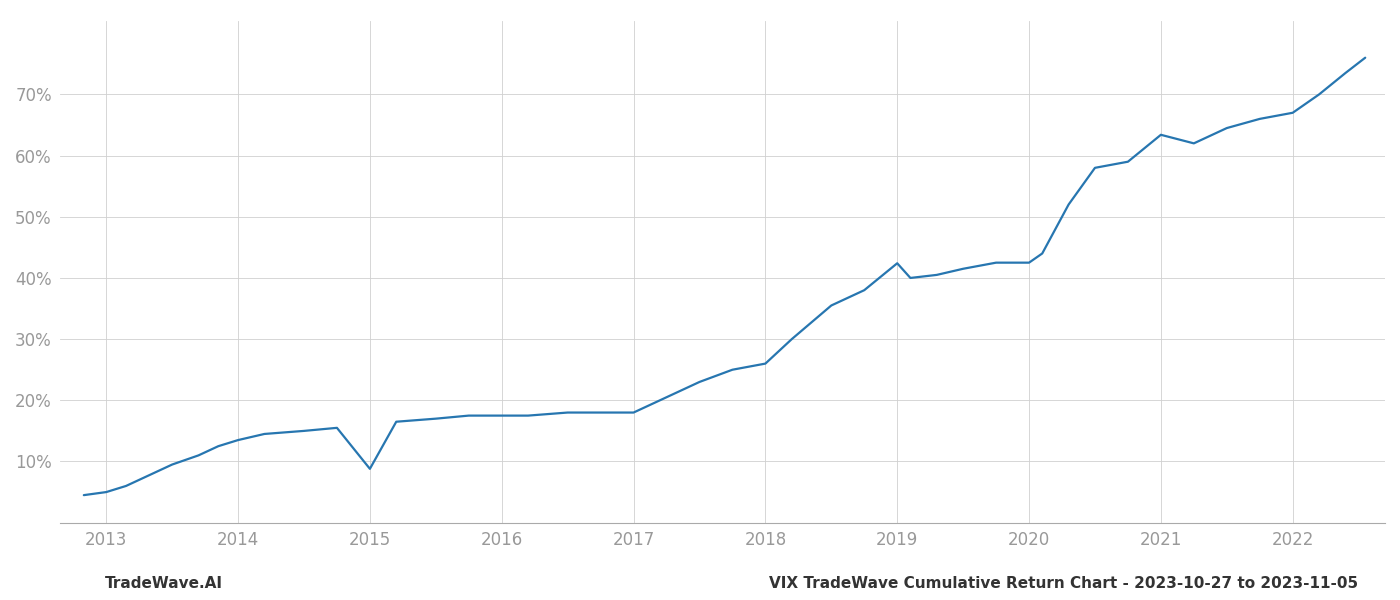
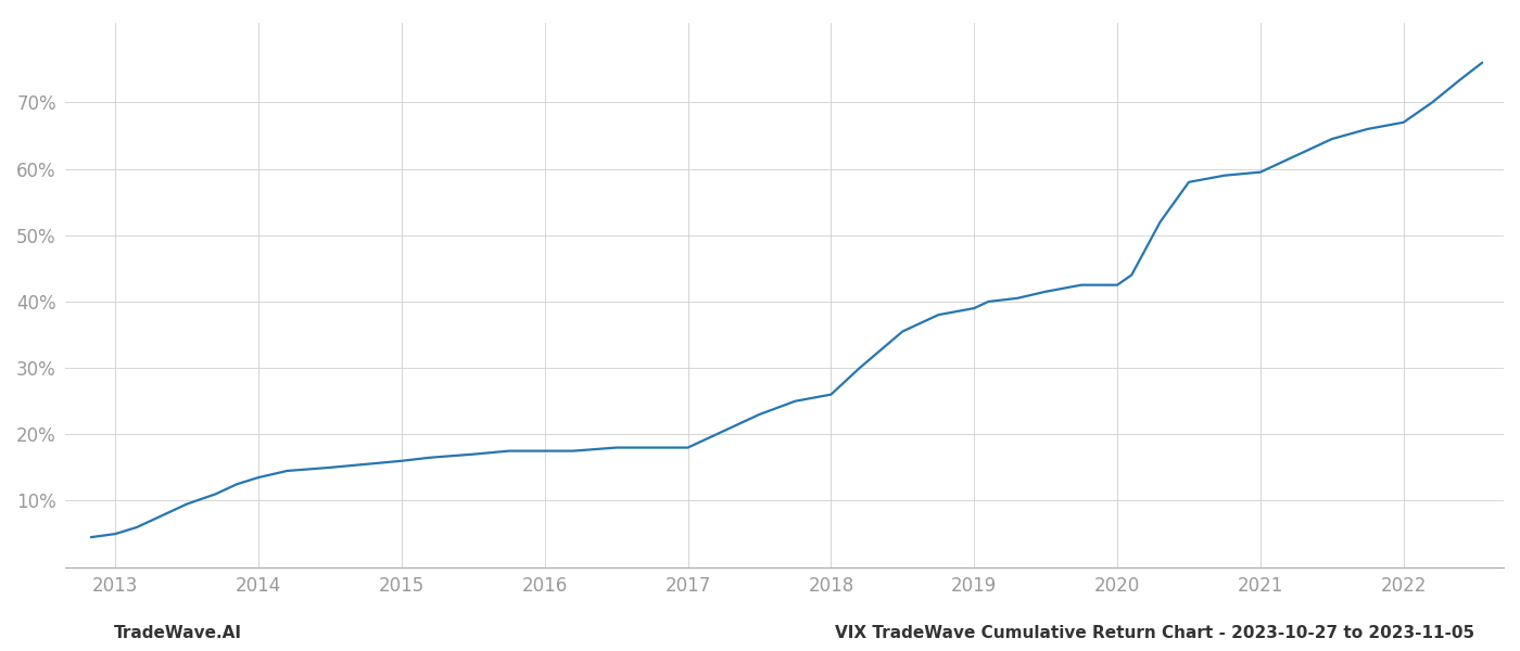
2015: 8.8% -> 16.0%
2019: 42.4% -> 39.0%
2021: 63.4% -> 59.5%
